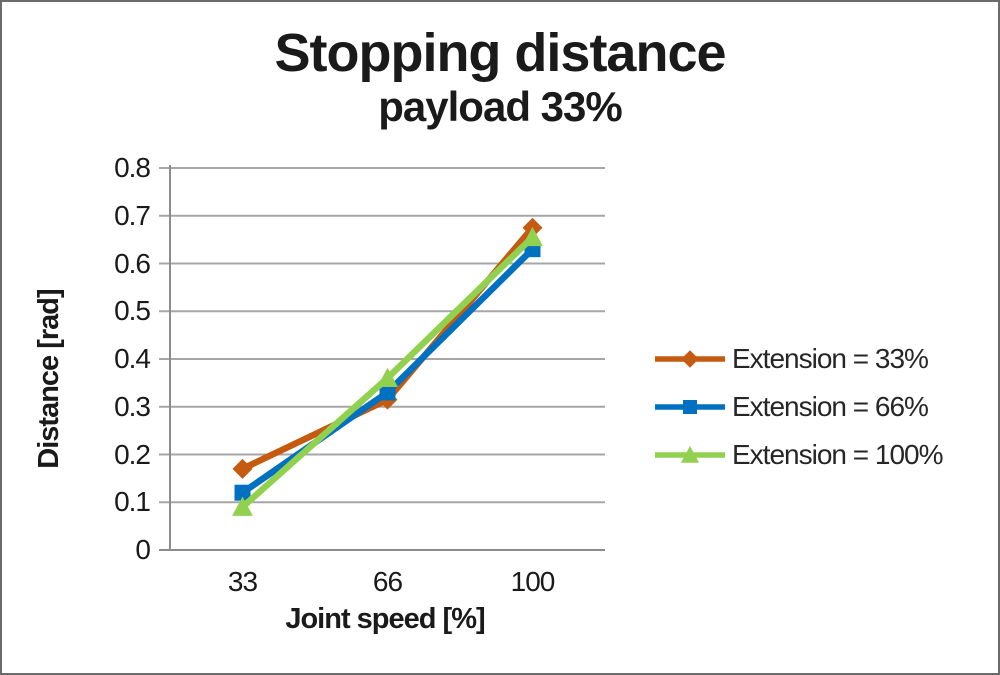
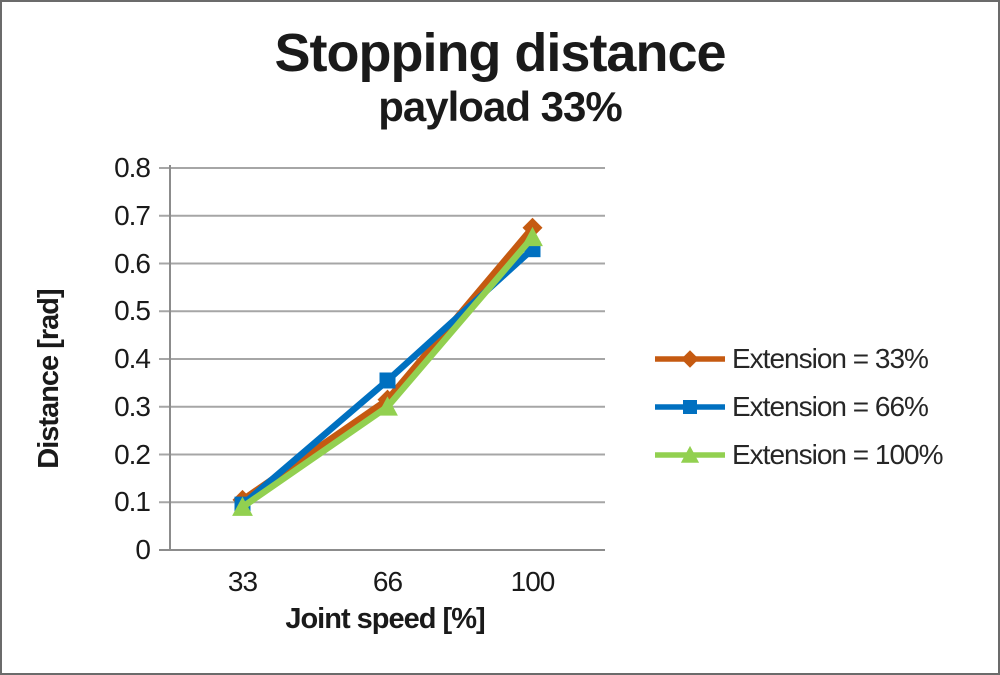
Extension = 33%/33: 0.17 -> 0.10
Extension = 66%/33: 0.12 -> 0.10
Extension = 66%/66: 0.33 -> 0.35
Extension = 100%/66: 0.36 -> 0.30
